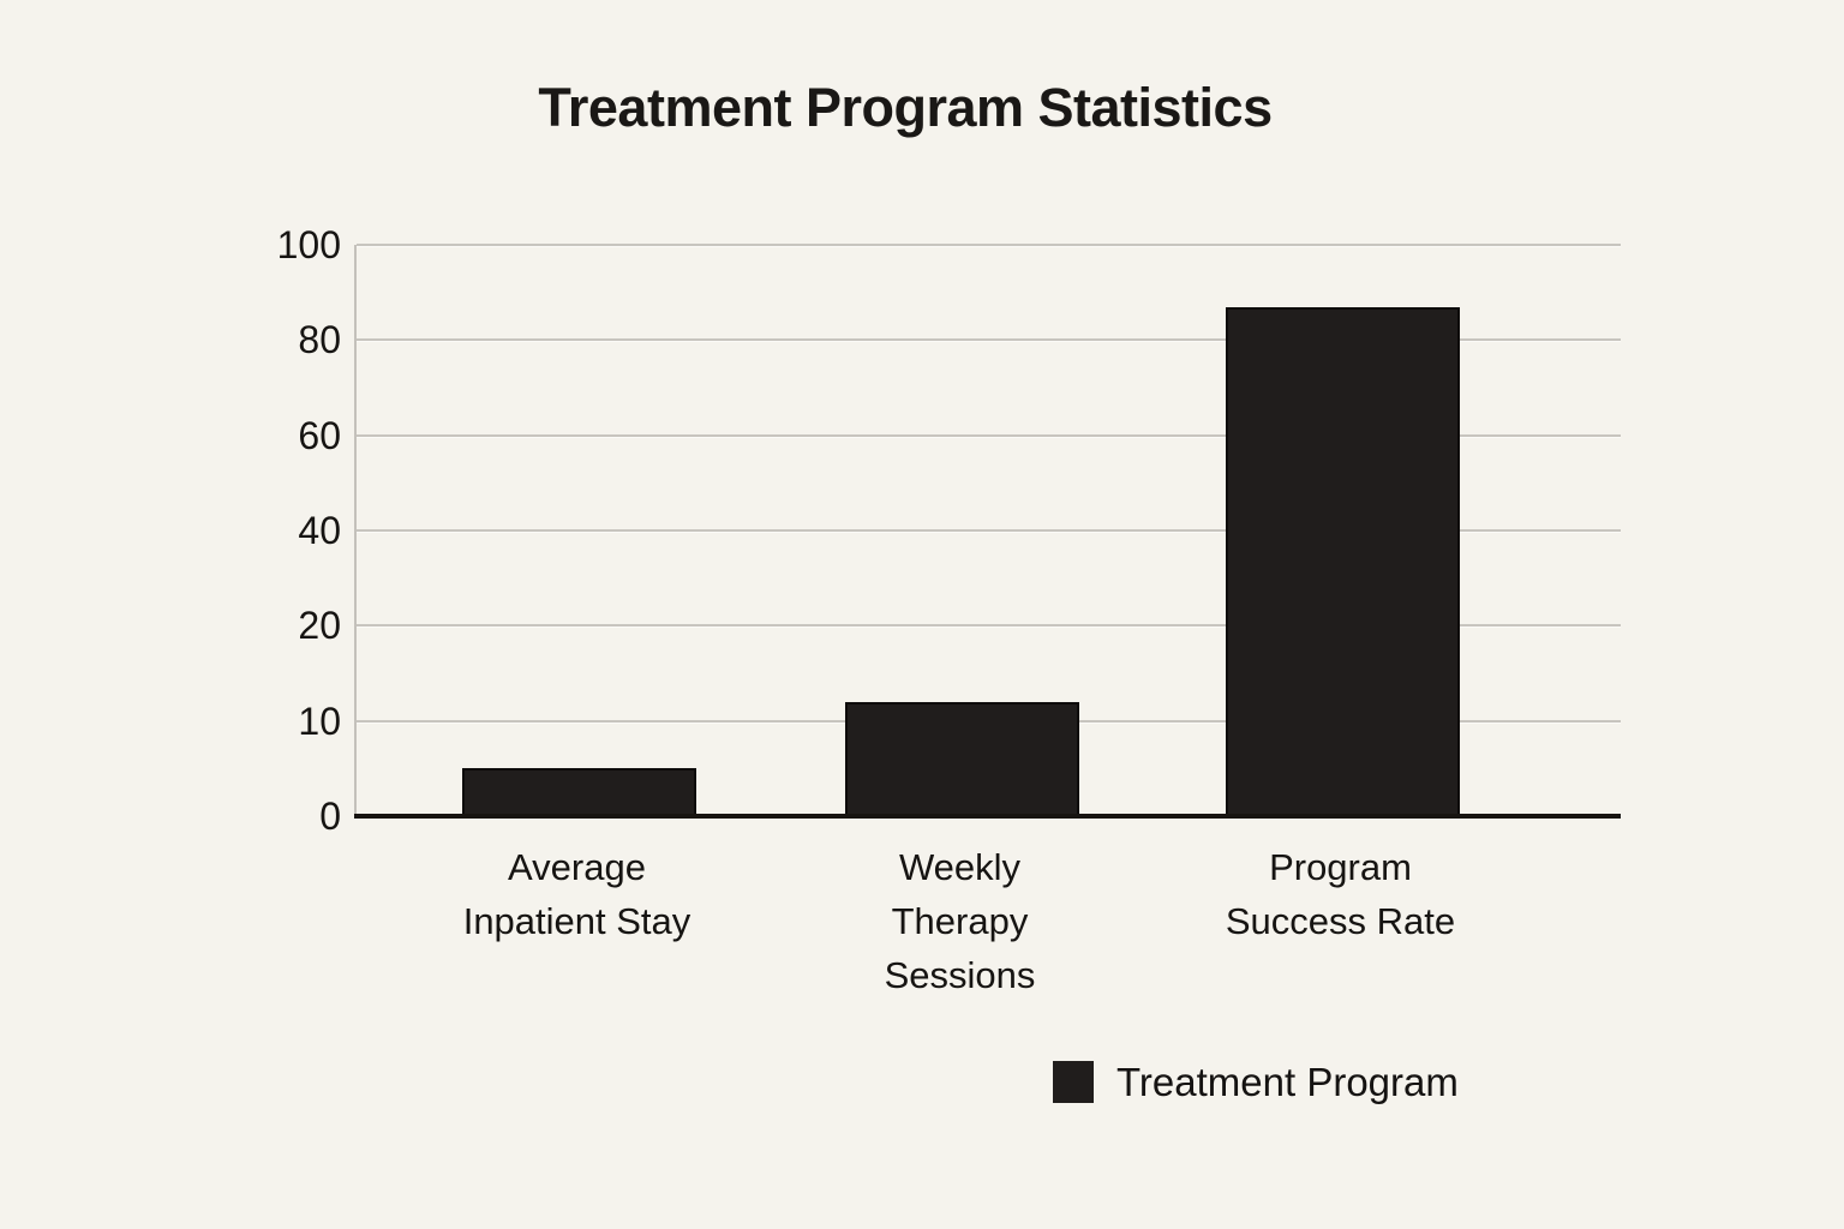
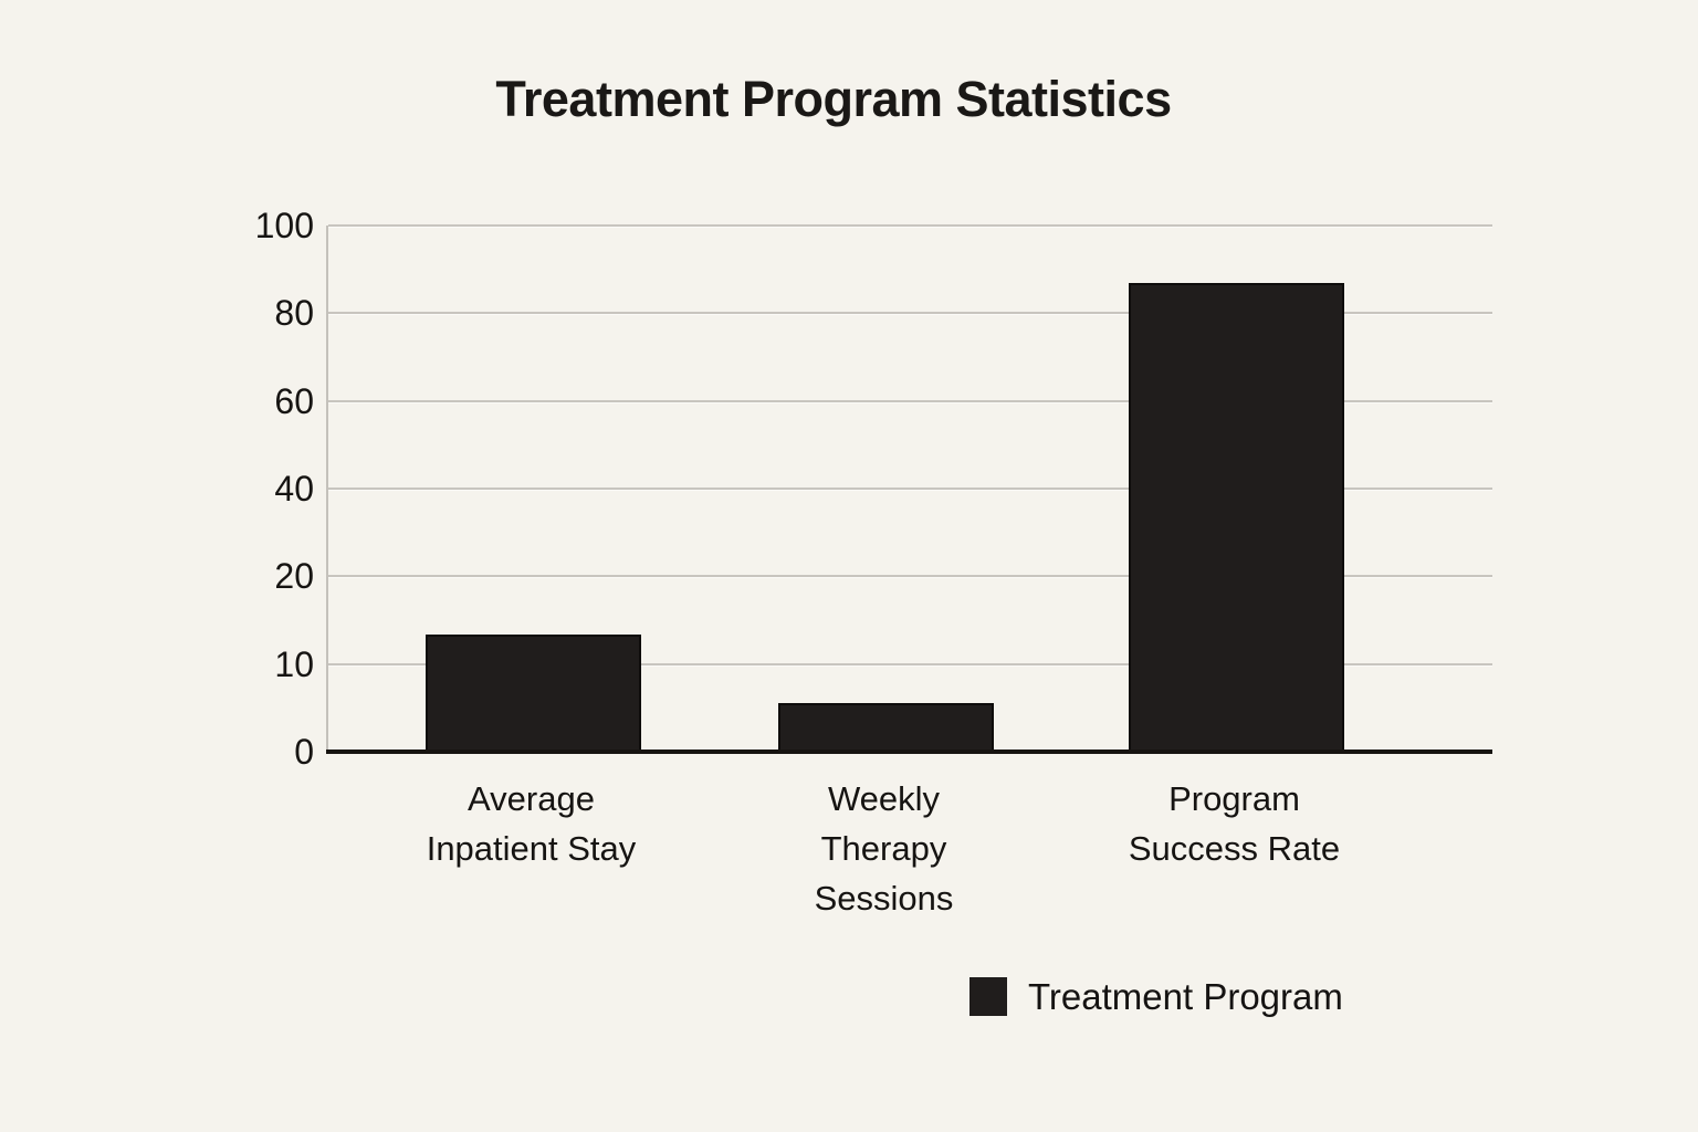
Average Inpatient Stay: 5 -> 13
Weekly Therapy Sessions: 12 -> 6
